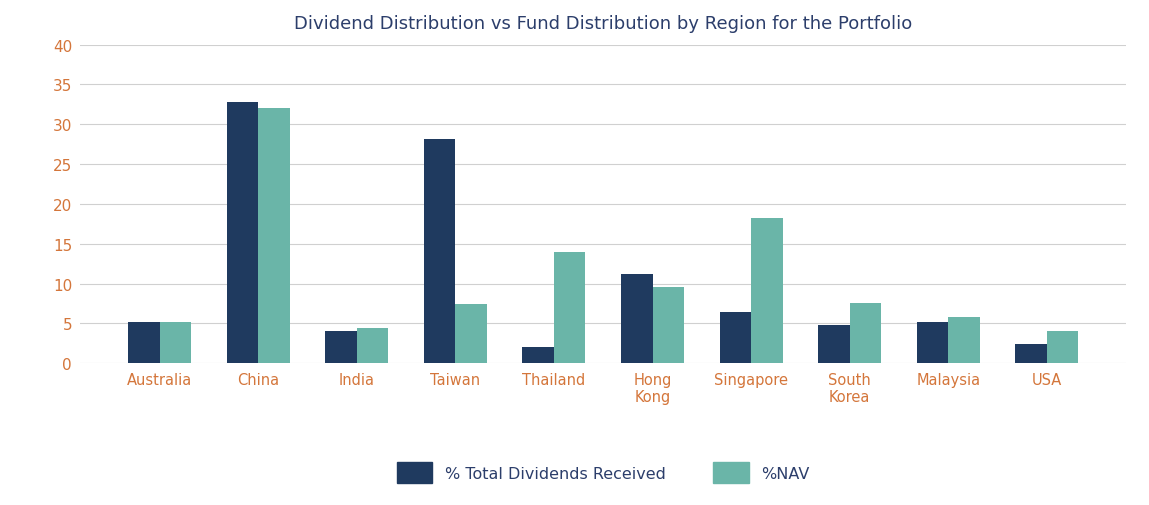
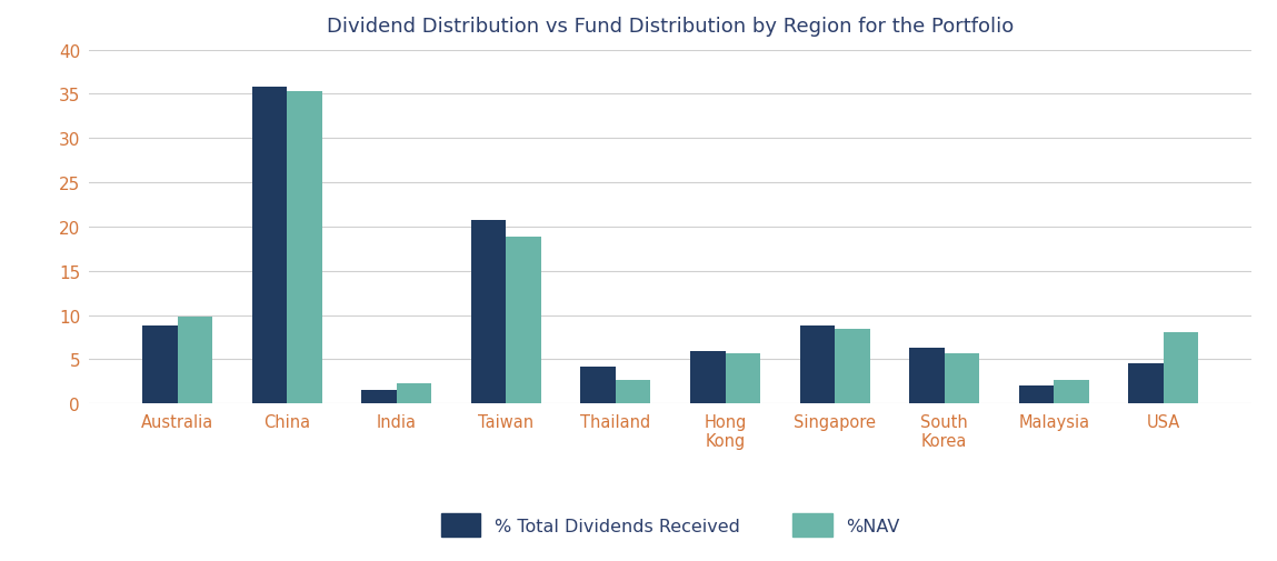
% Total Dividends Received/Australia: 5.2 -> 8.8
%NAV/Australia: 5.2 -> 9.8
% Total Dividends Received/China: 32.8 -> 35.8
%NAV/China: 32.0 -> 35.3
% Total Dividends Received/India: 4.0 -> 1.5
%NAV/India: 4.4 -> 2.3
% Total Dividends Received/Taiwan: 28.2 -> 20.8
%NAV/Taiwan: 7.4 -> 18.8
% Total Dividends Received/Thailand: 2.0 -> 4.2
%NAV/Thailand: 14.0 -> 2.7
% Total Dividends Received/Hong Kong: 11.2 -> 6.0
%NAV/Hong Kong: 9.6 -> 5.7
% Total Dividends Received/Singapore: 6.4 -> 8.8
%NAV/Singapore: 18.2 -> 8.5
% Total Dividends Received/South Korea: 4.8 -> 6.3
%NAV/South Korea: 7.6 -> 5.7
% Total Dividends Received/Malaysia: 5.2 -> 2.0
%NAV/Malaysia: 5.8 -> 2.7
% Total Dividends Received/USA: 2.4 -> 4.5
%NAV/USA: 4.0 -> 8.1
